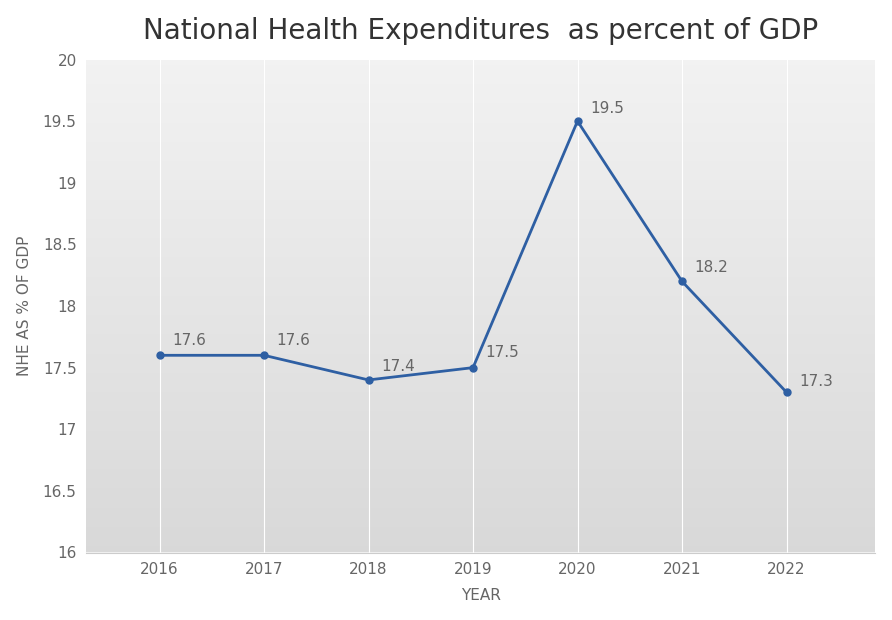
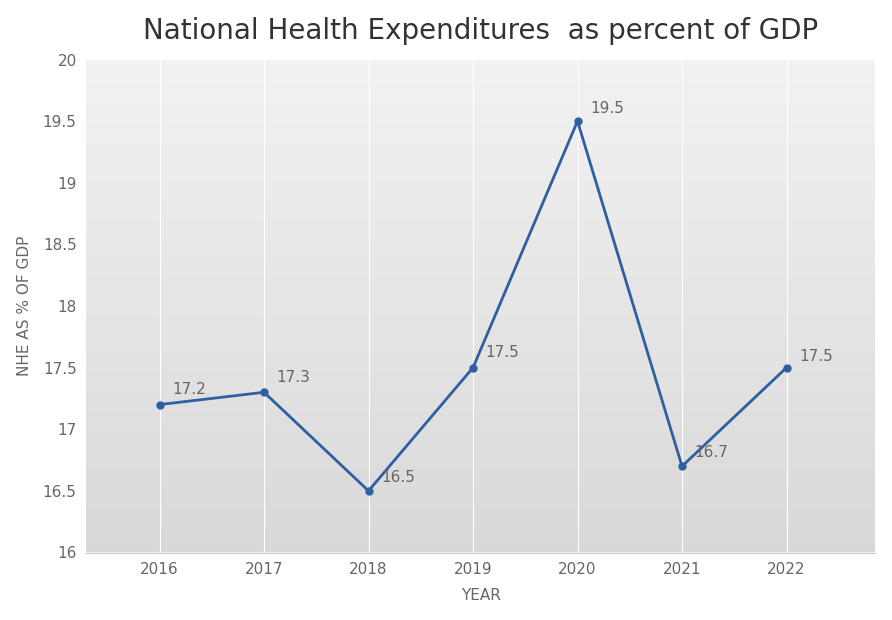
2016: 17.6 -> 17.2
2017: 17.6 -> 17.3
2018: 17.4 -> 16.5
2021: 18.2 -> 16.7
2022: 17.3 -> 17.5
